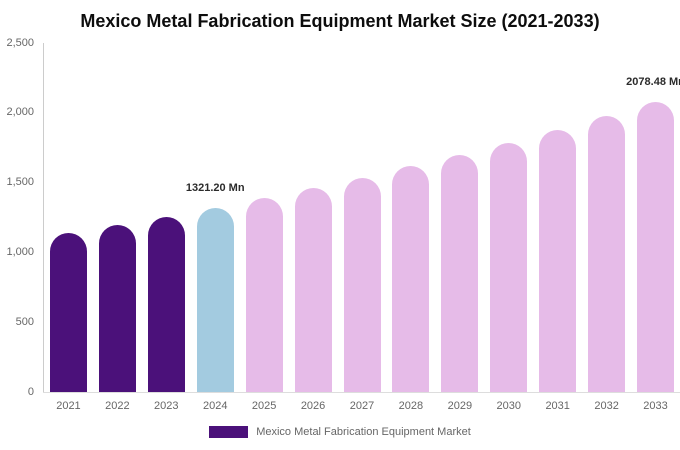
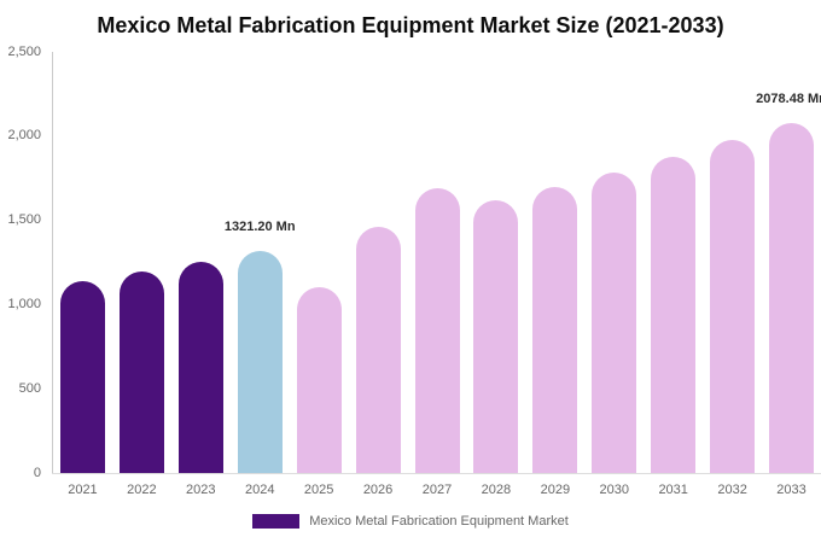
2025: 1390 -> 1100
2027: 1540 -> 1690
